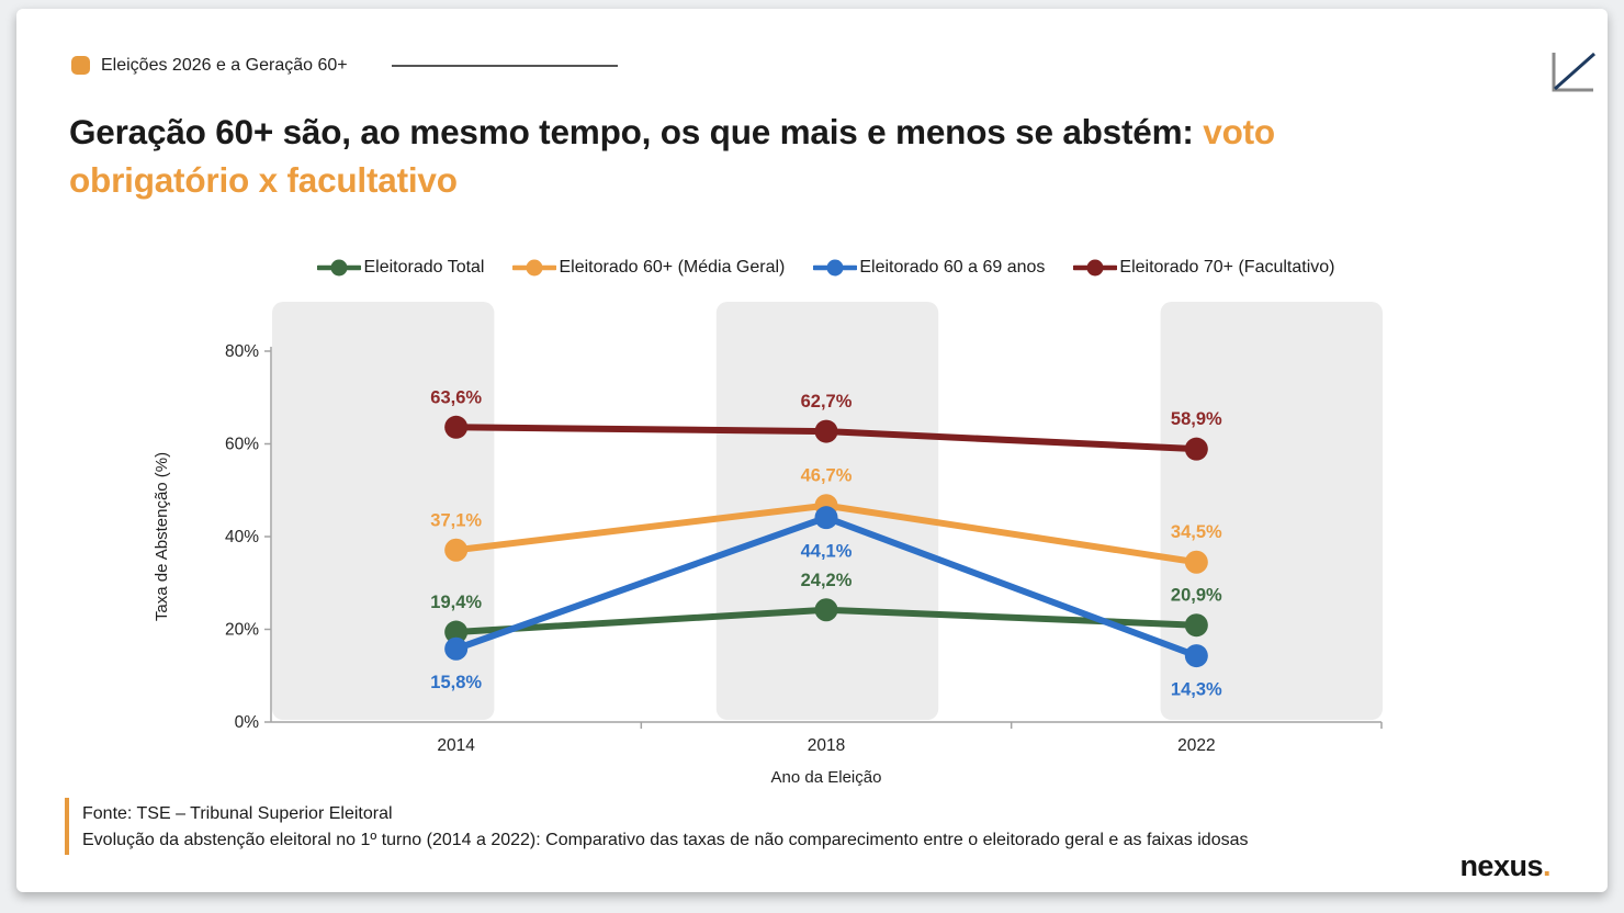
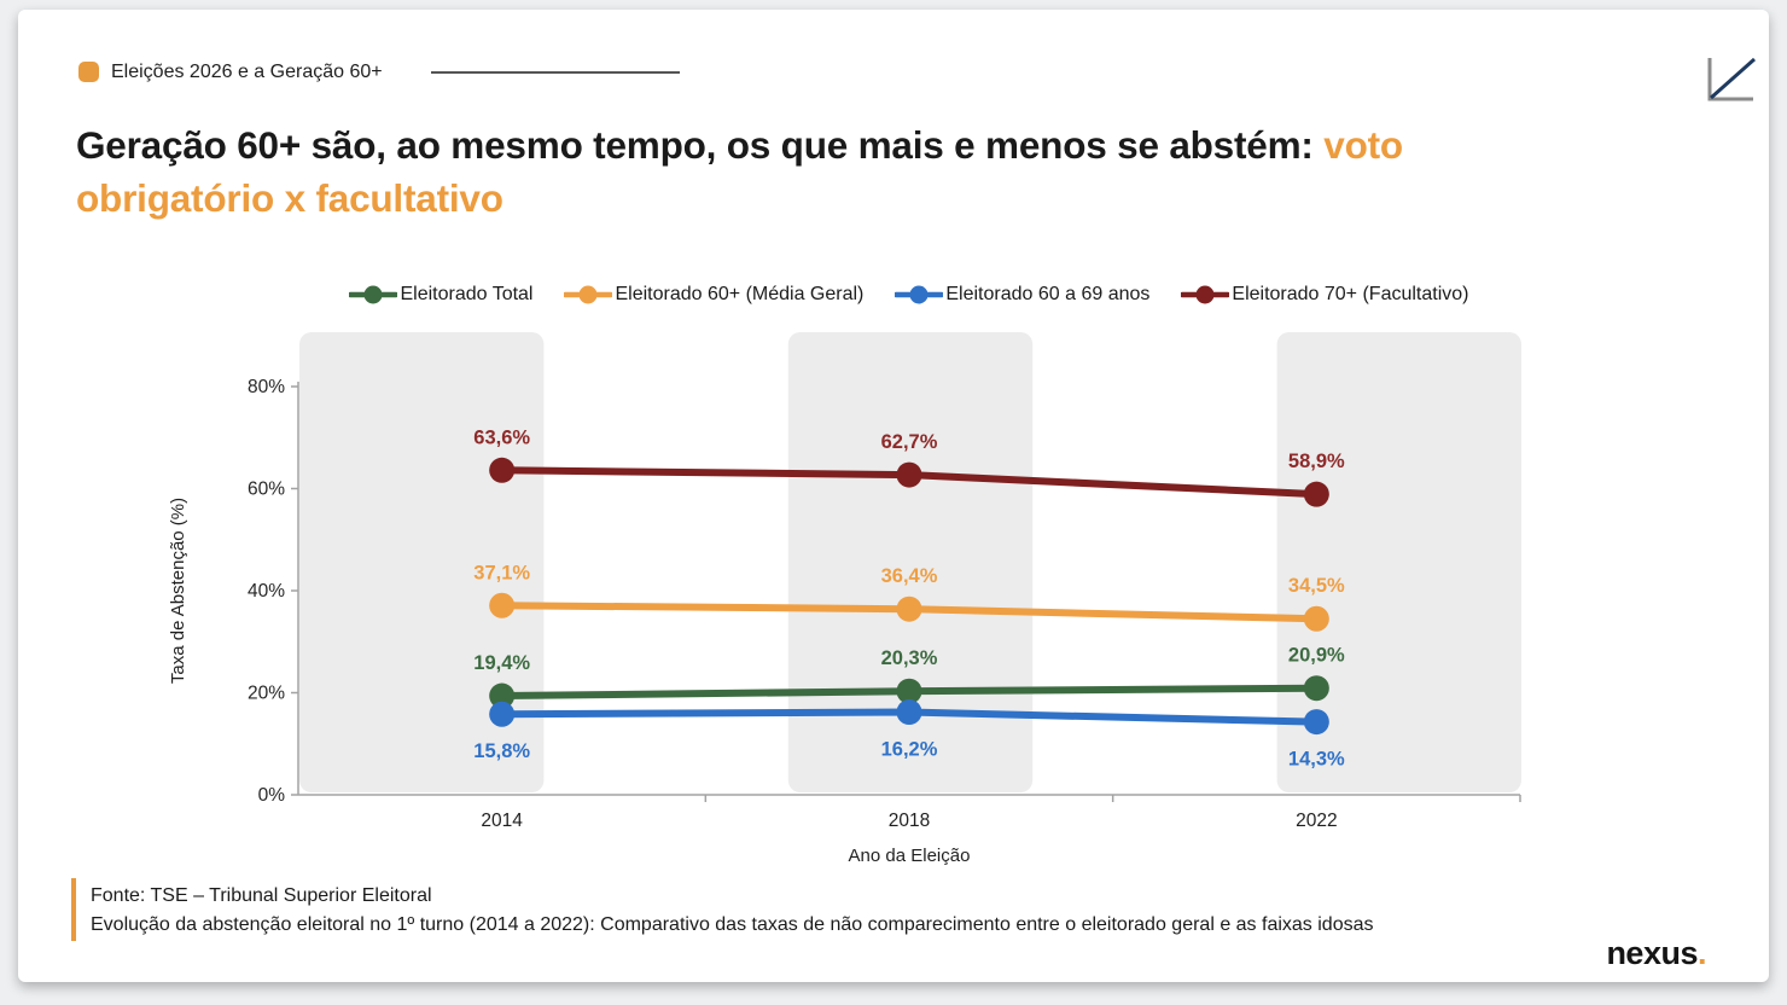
Eleitorado Total/2018: 24,2% -> 20,3%
Eleitorado 60+ (Média Geral)/2018: 46,7% -> 36,4%
Eleitorado 60 a 69 anos/2018: 44,1% -> 16,2%
